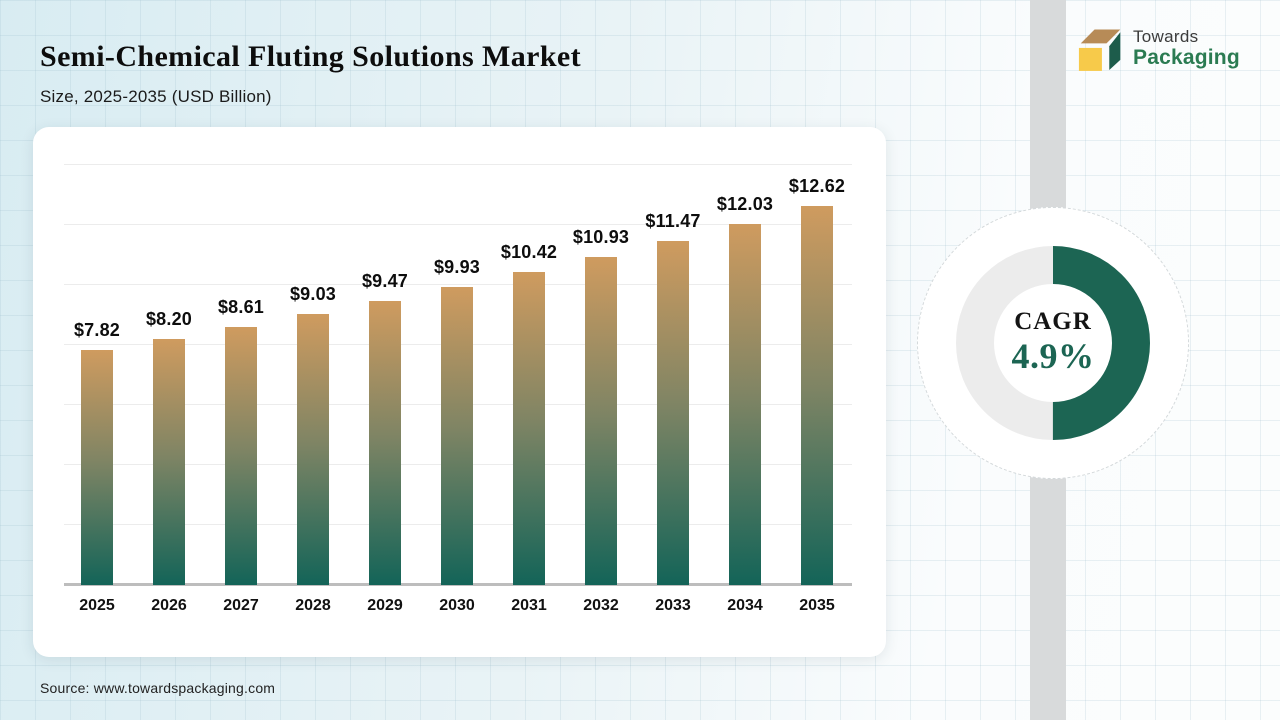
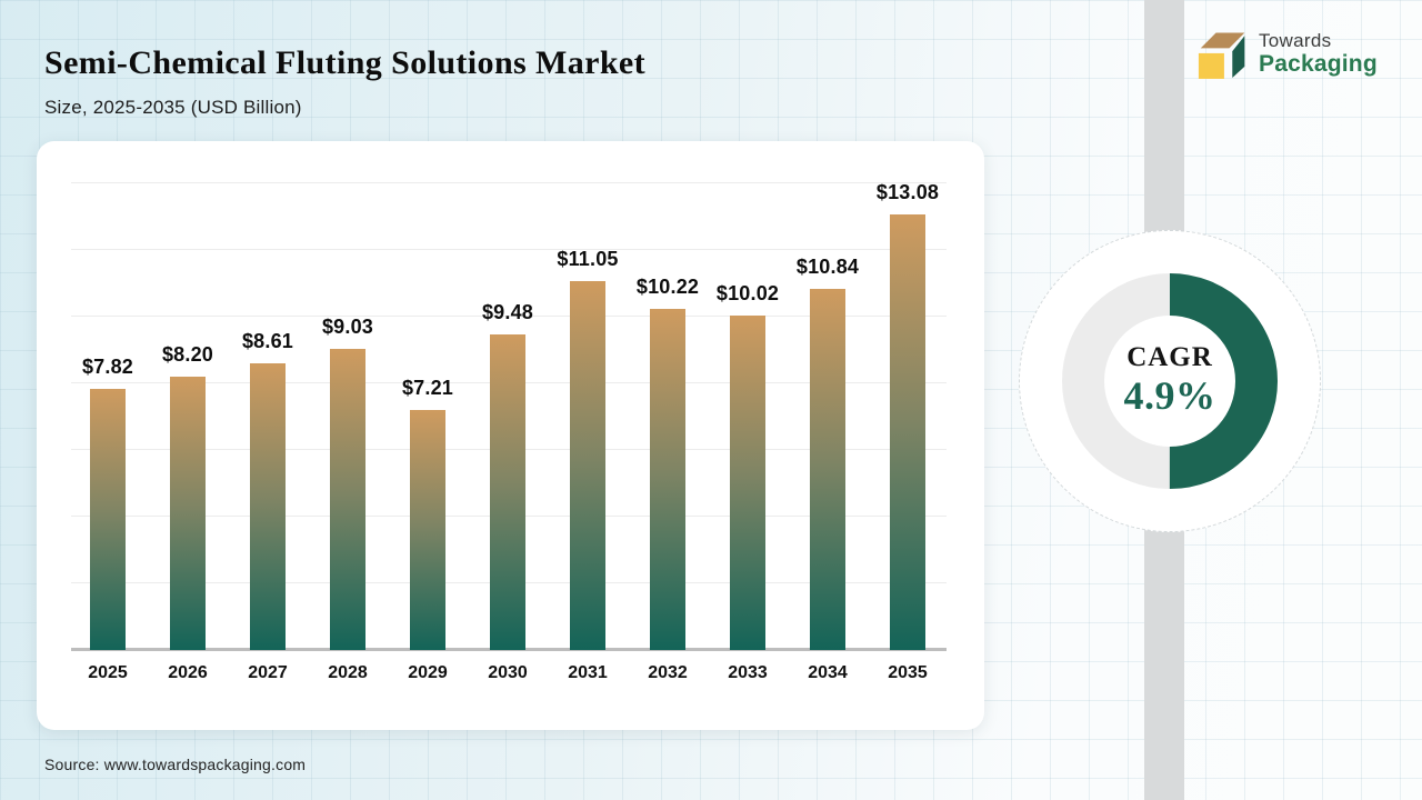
2029: $9.47 -> $7.21
2030: $9.93 -> $9.48
2031: $10.42 -> $11.05
2032: $10.93 -> $10.22
2033: $11.47 -> $10.02
2034: $12.03 -> $10.84
2035: $12.62 -> $13.08
